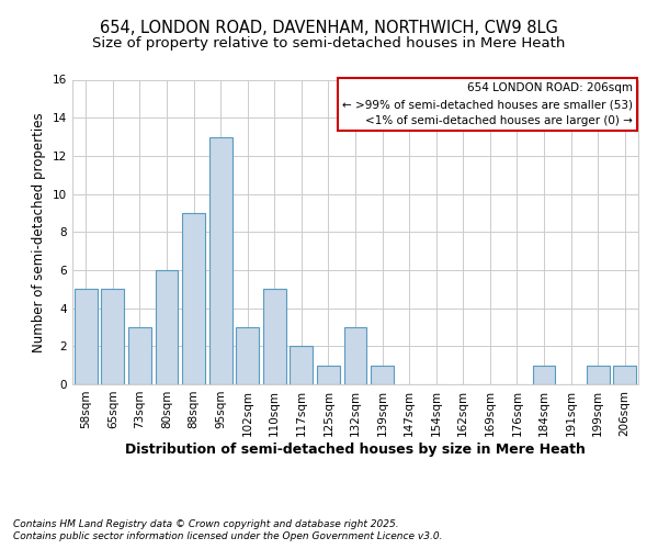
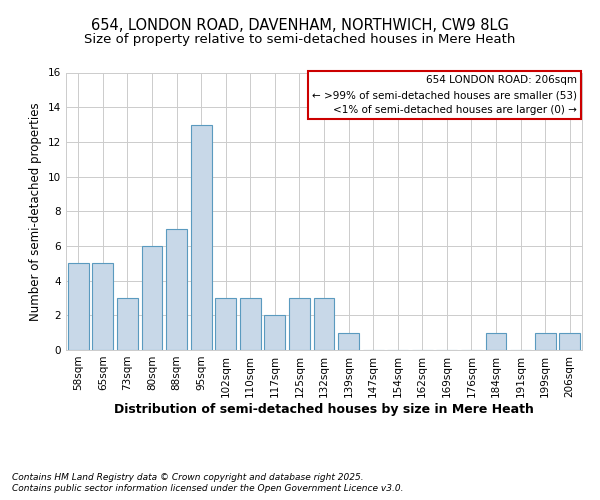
88sqm: 9 -> 7
110sqm: 5 -> 3
125sqm: 1 -> 3
